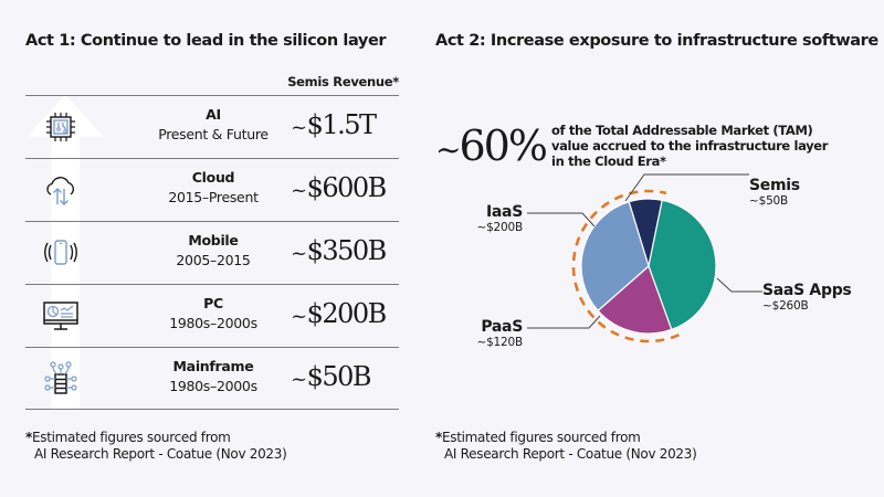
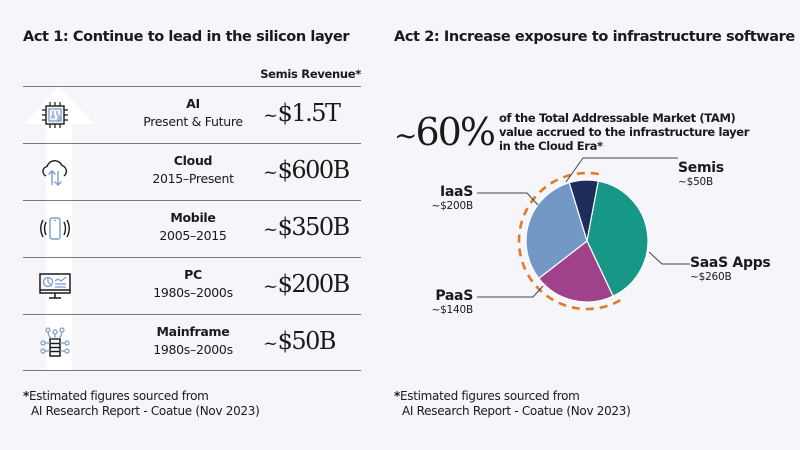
PaaS: 120 -> 140
